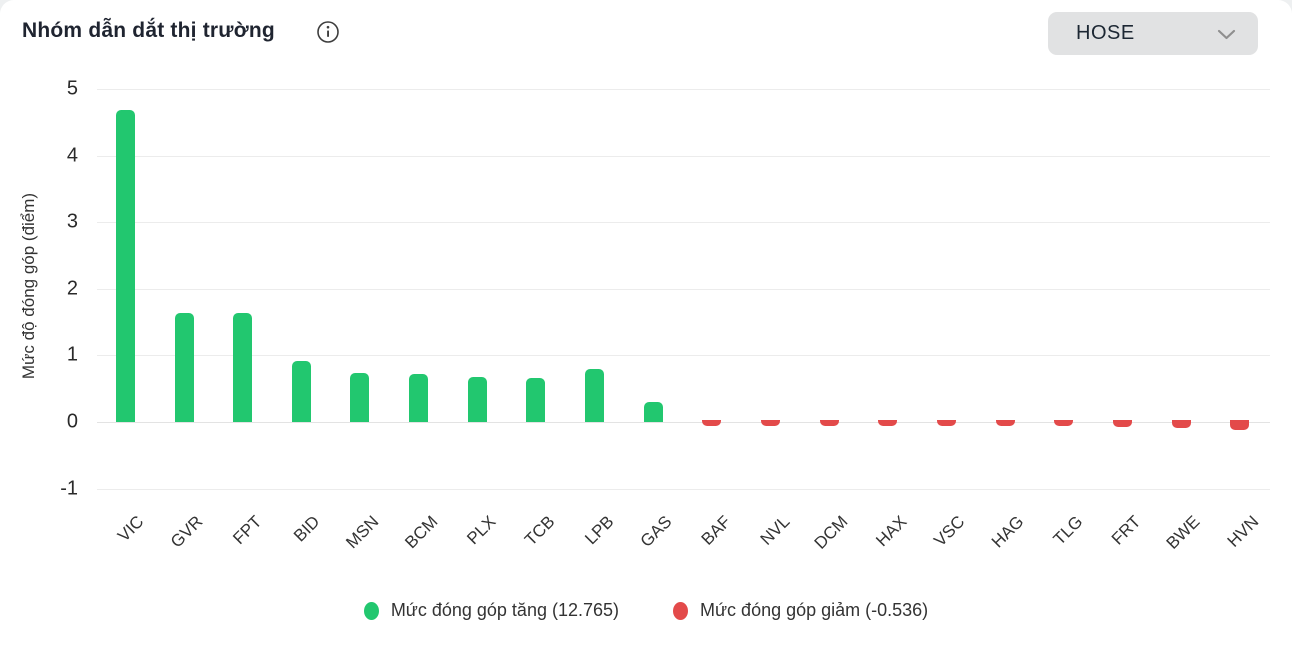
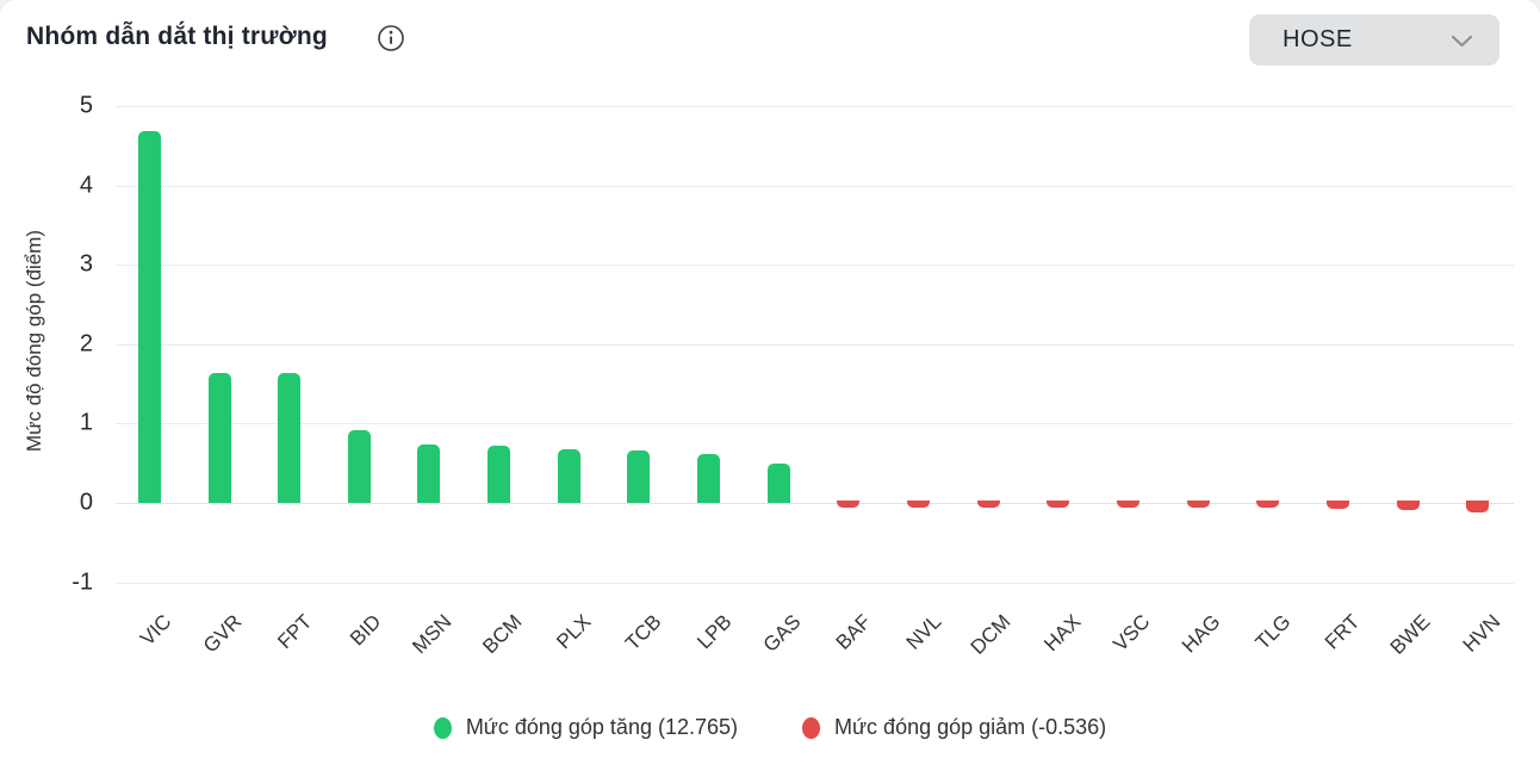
LPB: 0.8 -> 0.6
GAS: 0.3 -> 0.5
